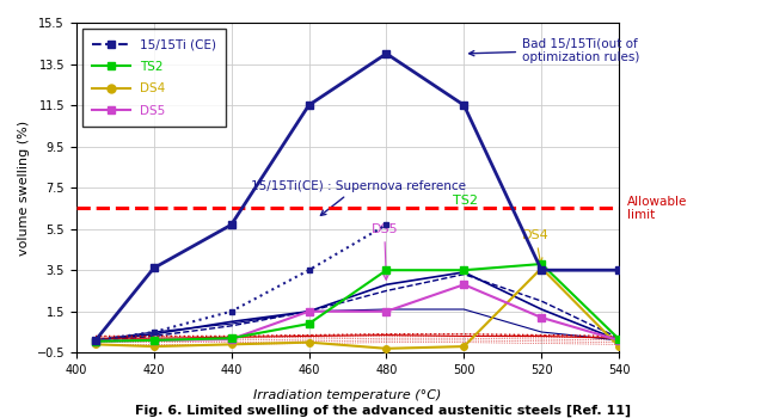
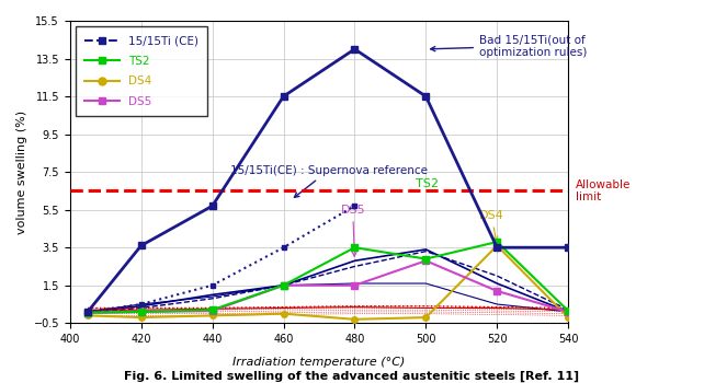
TS2/460: 0.9 -> 1.5
TS2/500: 3.5 -> 2.9
